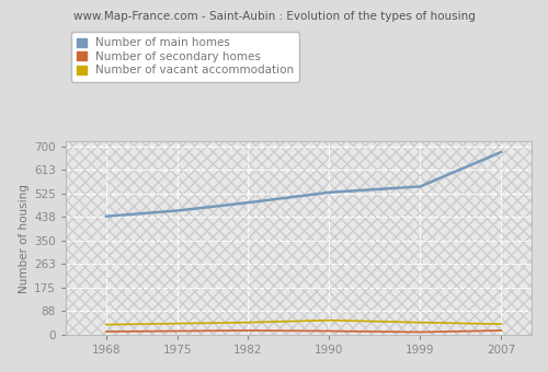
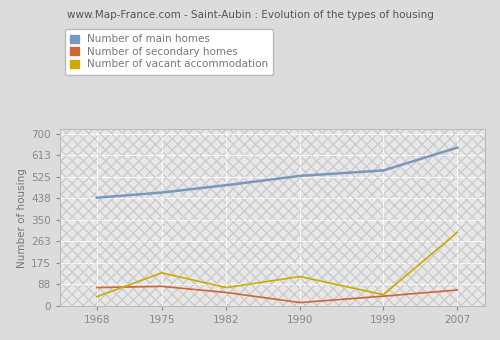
Number of secondary homes/1968: 12 -> 75
Number of secondary homes/1975: 14 -> 80
Number of vacant accommodation/1975: 42 -> 135
Number of secondary homes/1982: 16 -> 55
Number of vacant accommodation/1982: 46 -> 75
Number of vacant accommodation/1990: 54 -> 120
Number of secondary homes/1999: 10 -> 40
Number of main homes/2007: 680 -> 645
Number of secondary homes/2007: 16 -> 65
Number of vacant accommodation/2007: 40 -> 300
